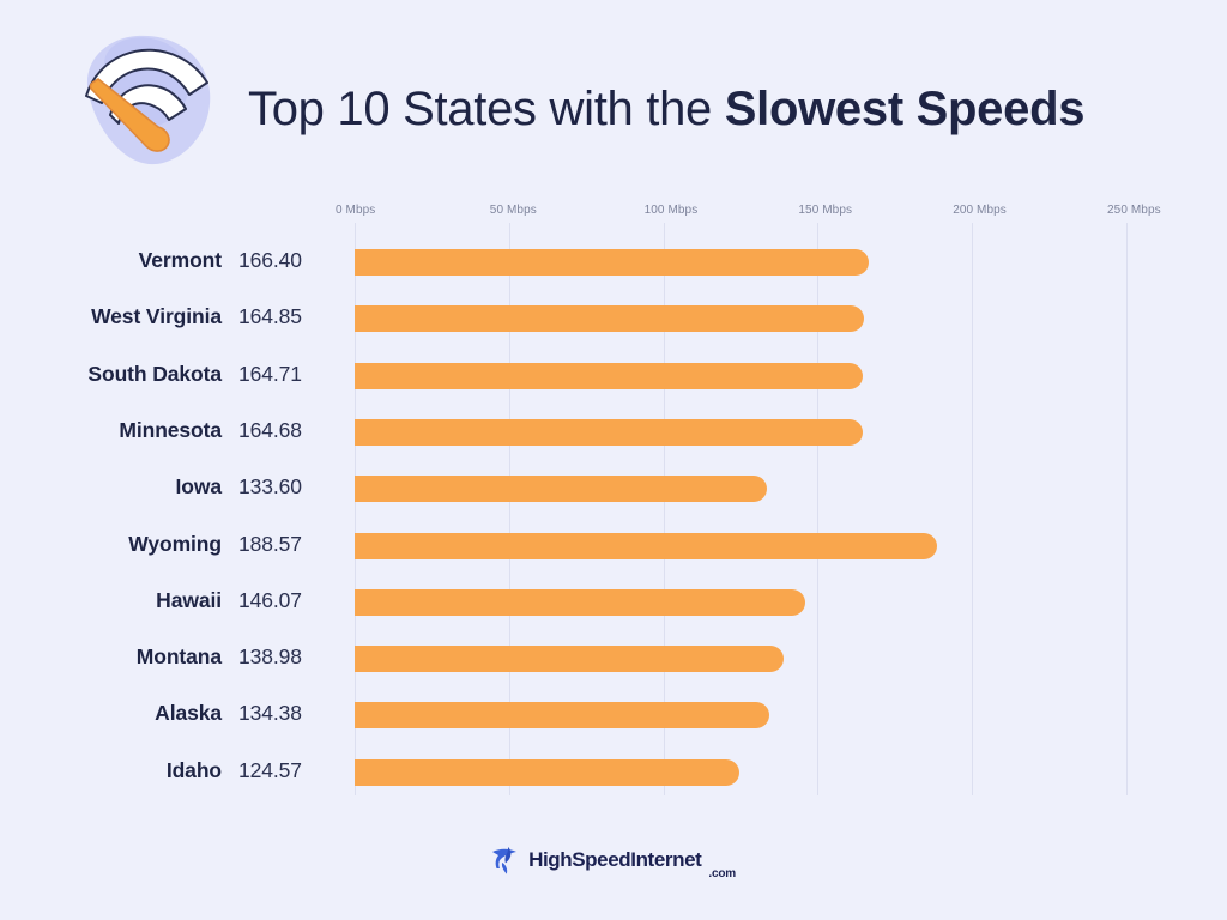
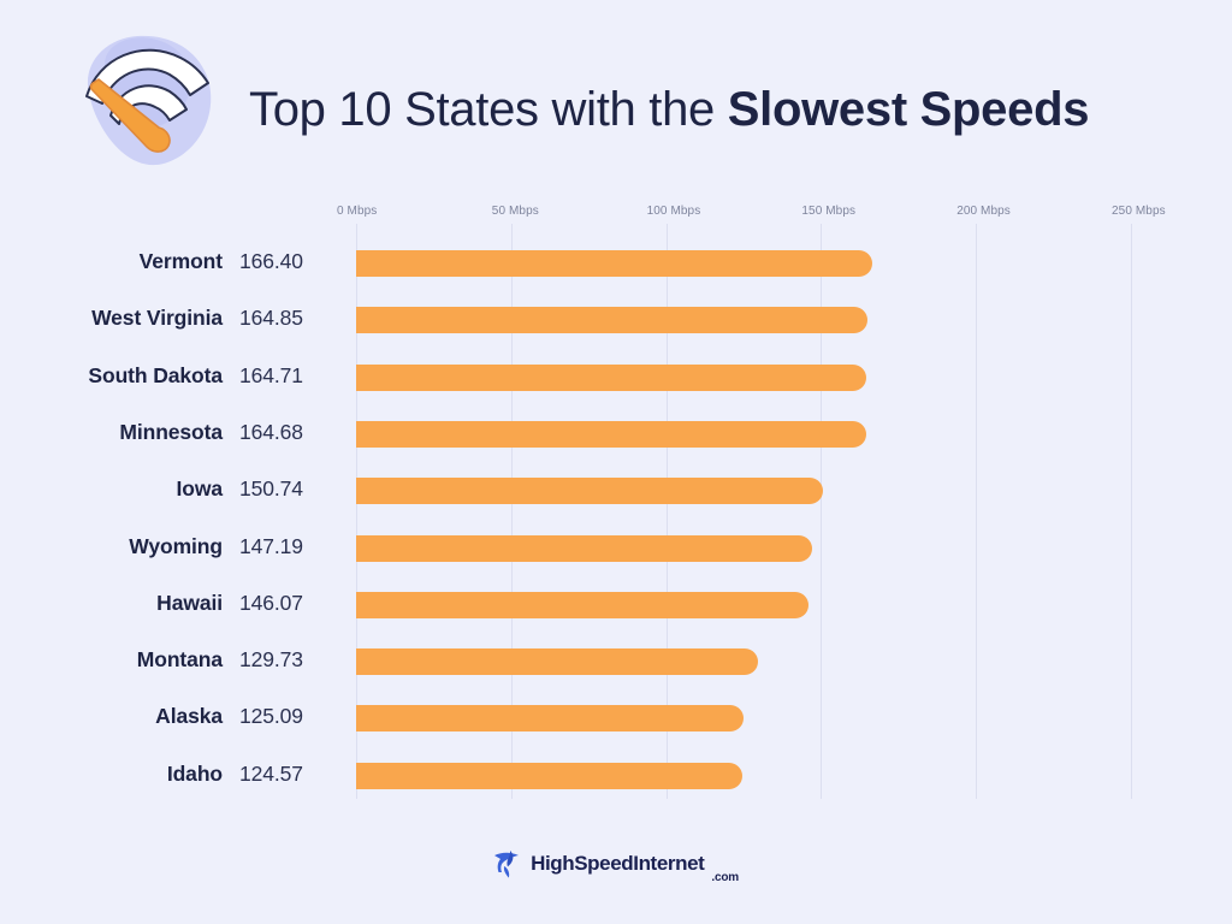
Iowa: 133.60 -> 150.74
Wyoming: 188.57 -> 147.19
Montana: 138.98 -> 129.73
Alaska: 134.38 -> 125.09
